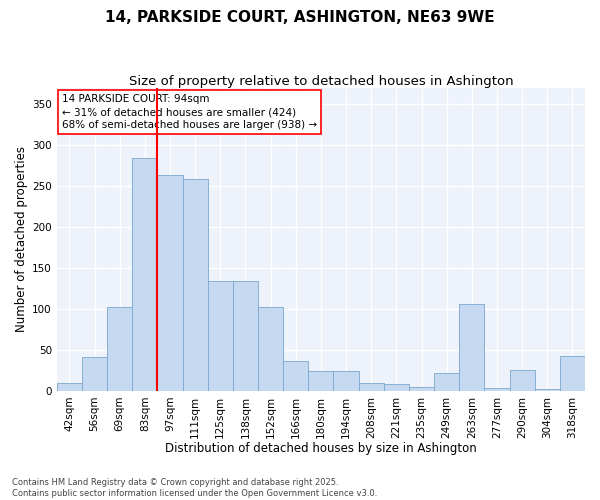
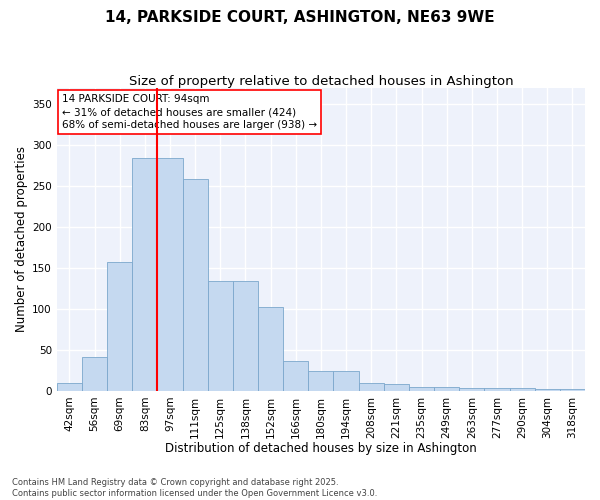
69sqm: 102 -> 158
97sqm: 264 -> 285
249sqm: 22 -> 5
263sqm: 106 -> 4
290sqm: 26 -> 3
318sqm: 42 -> 2
